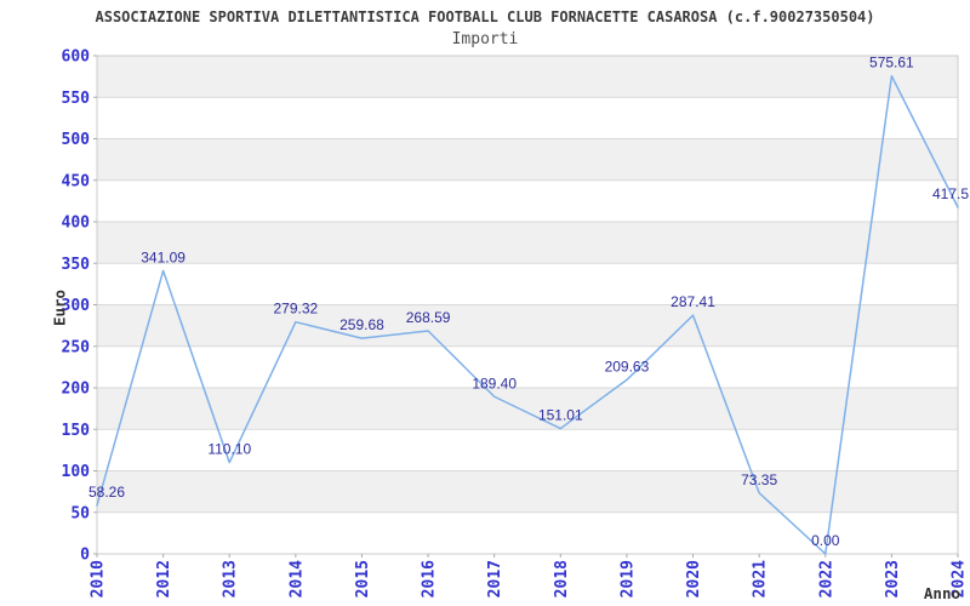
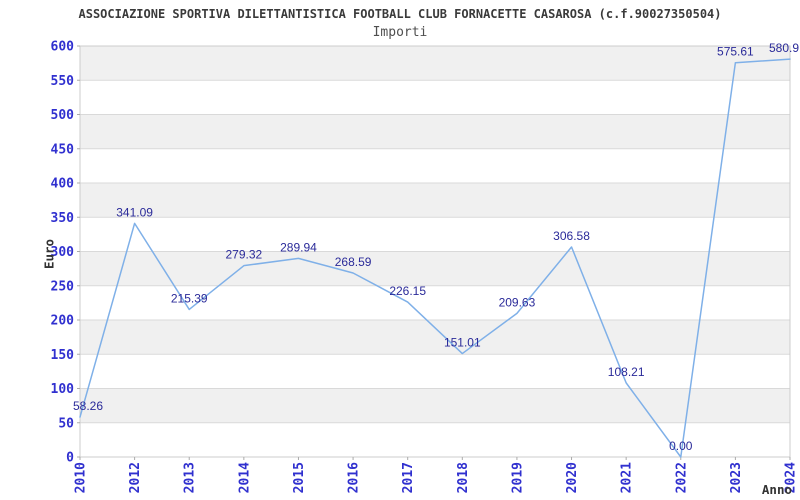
2013: 110.10 -> 215.39
2015: 259.68 -> 289.94
2017: 189.40 -> 226.15
2020: 287.41 -> 306.58
2021: 73.35 -> 108.21
2024: 417.5 -> 580.9
